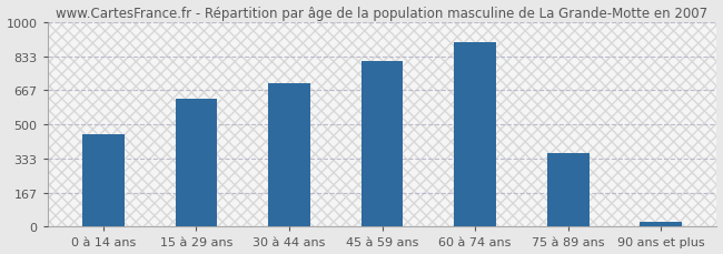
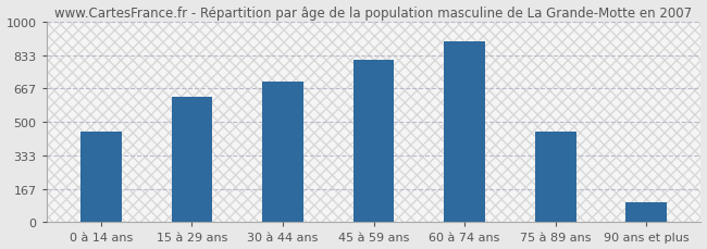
75 à 89 ans: 360 -> 450
90 ans et plus: 20 -> 100
